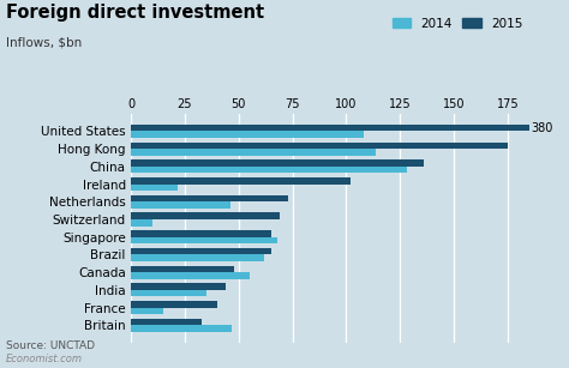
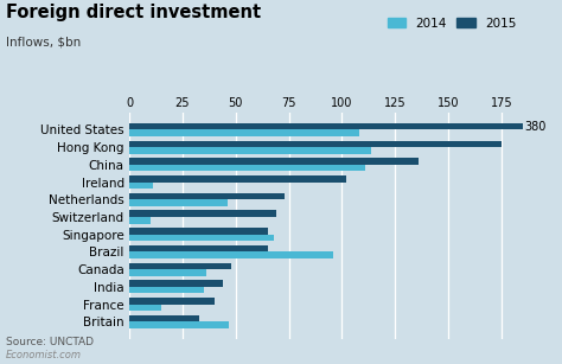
2014/China: 128 -> 111
2014/Ireland: 22 -> 11
2014/Brazil: 62 -> 96
2014/Canada: 55 -> 36
